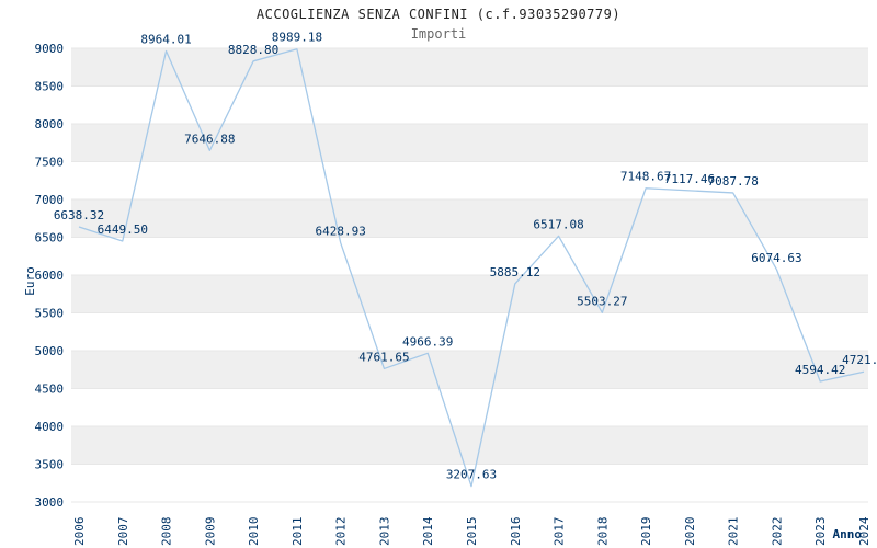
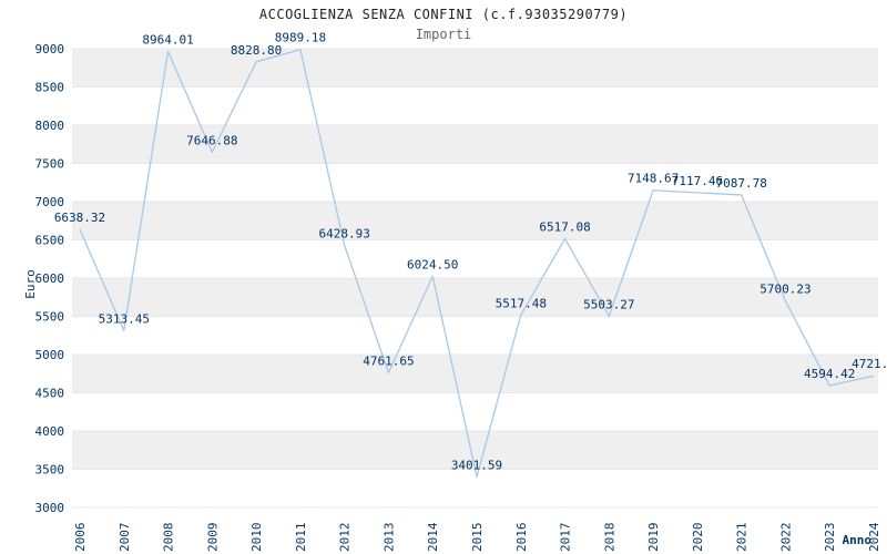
2007: 6449.50 -> 5313.45
2014: 4966.39 -> 6024.50
2015: 3207.63 -> 3401.59
2016: 5885.12 -> 5517.48
2022: 6074.63 -> 5700.23
